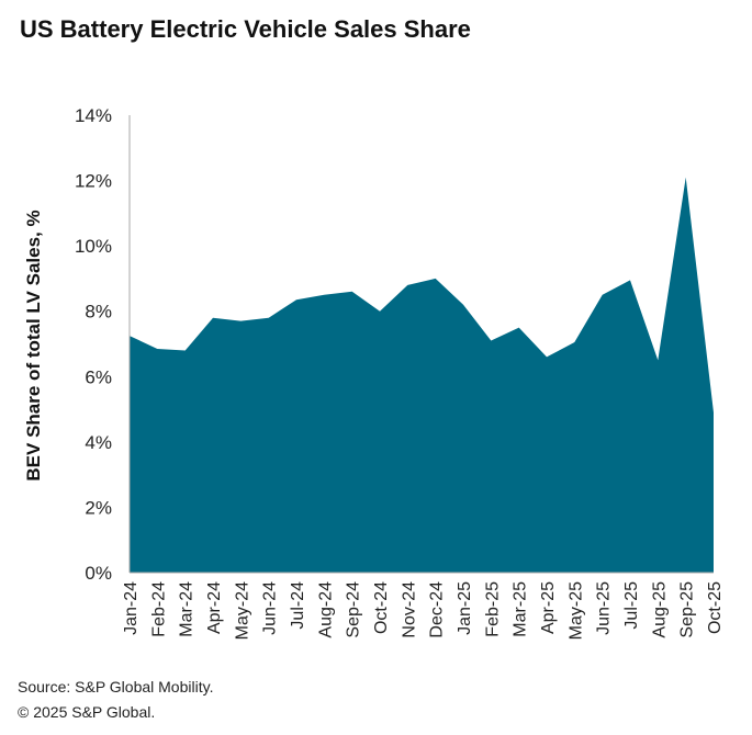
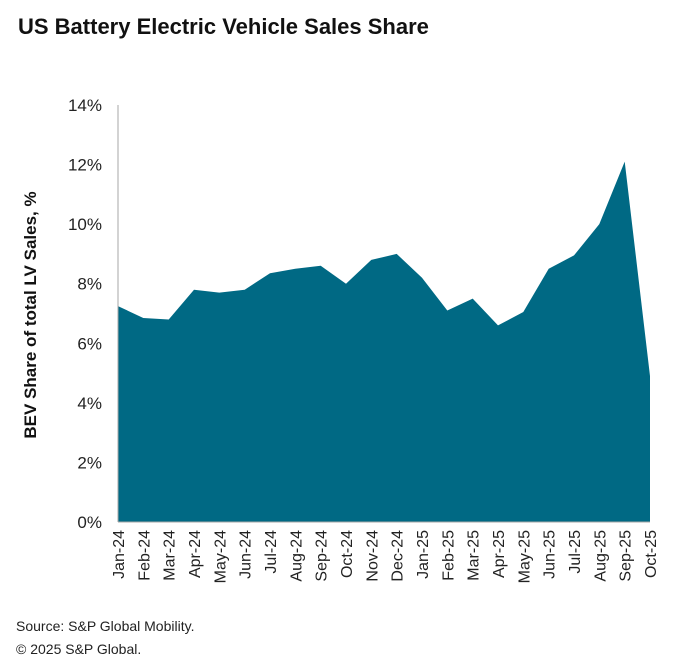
Aug-25: 6.5% -> 10.0%
